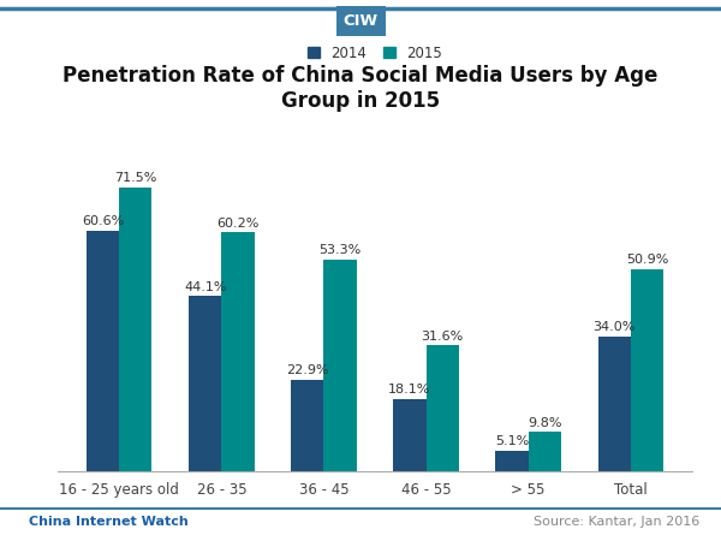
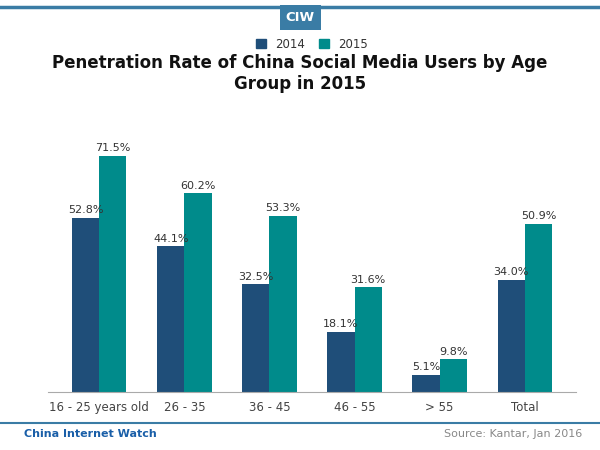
2014/16 - 25 years old: 60.6% -> 52.8%
2014/36 - 45: 22.9% -> 32.5%
